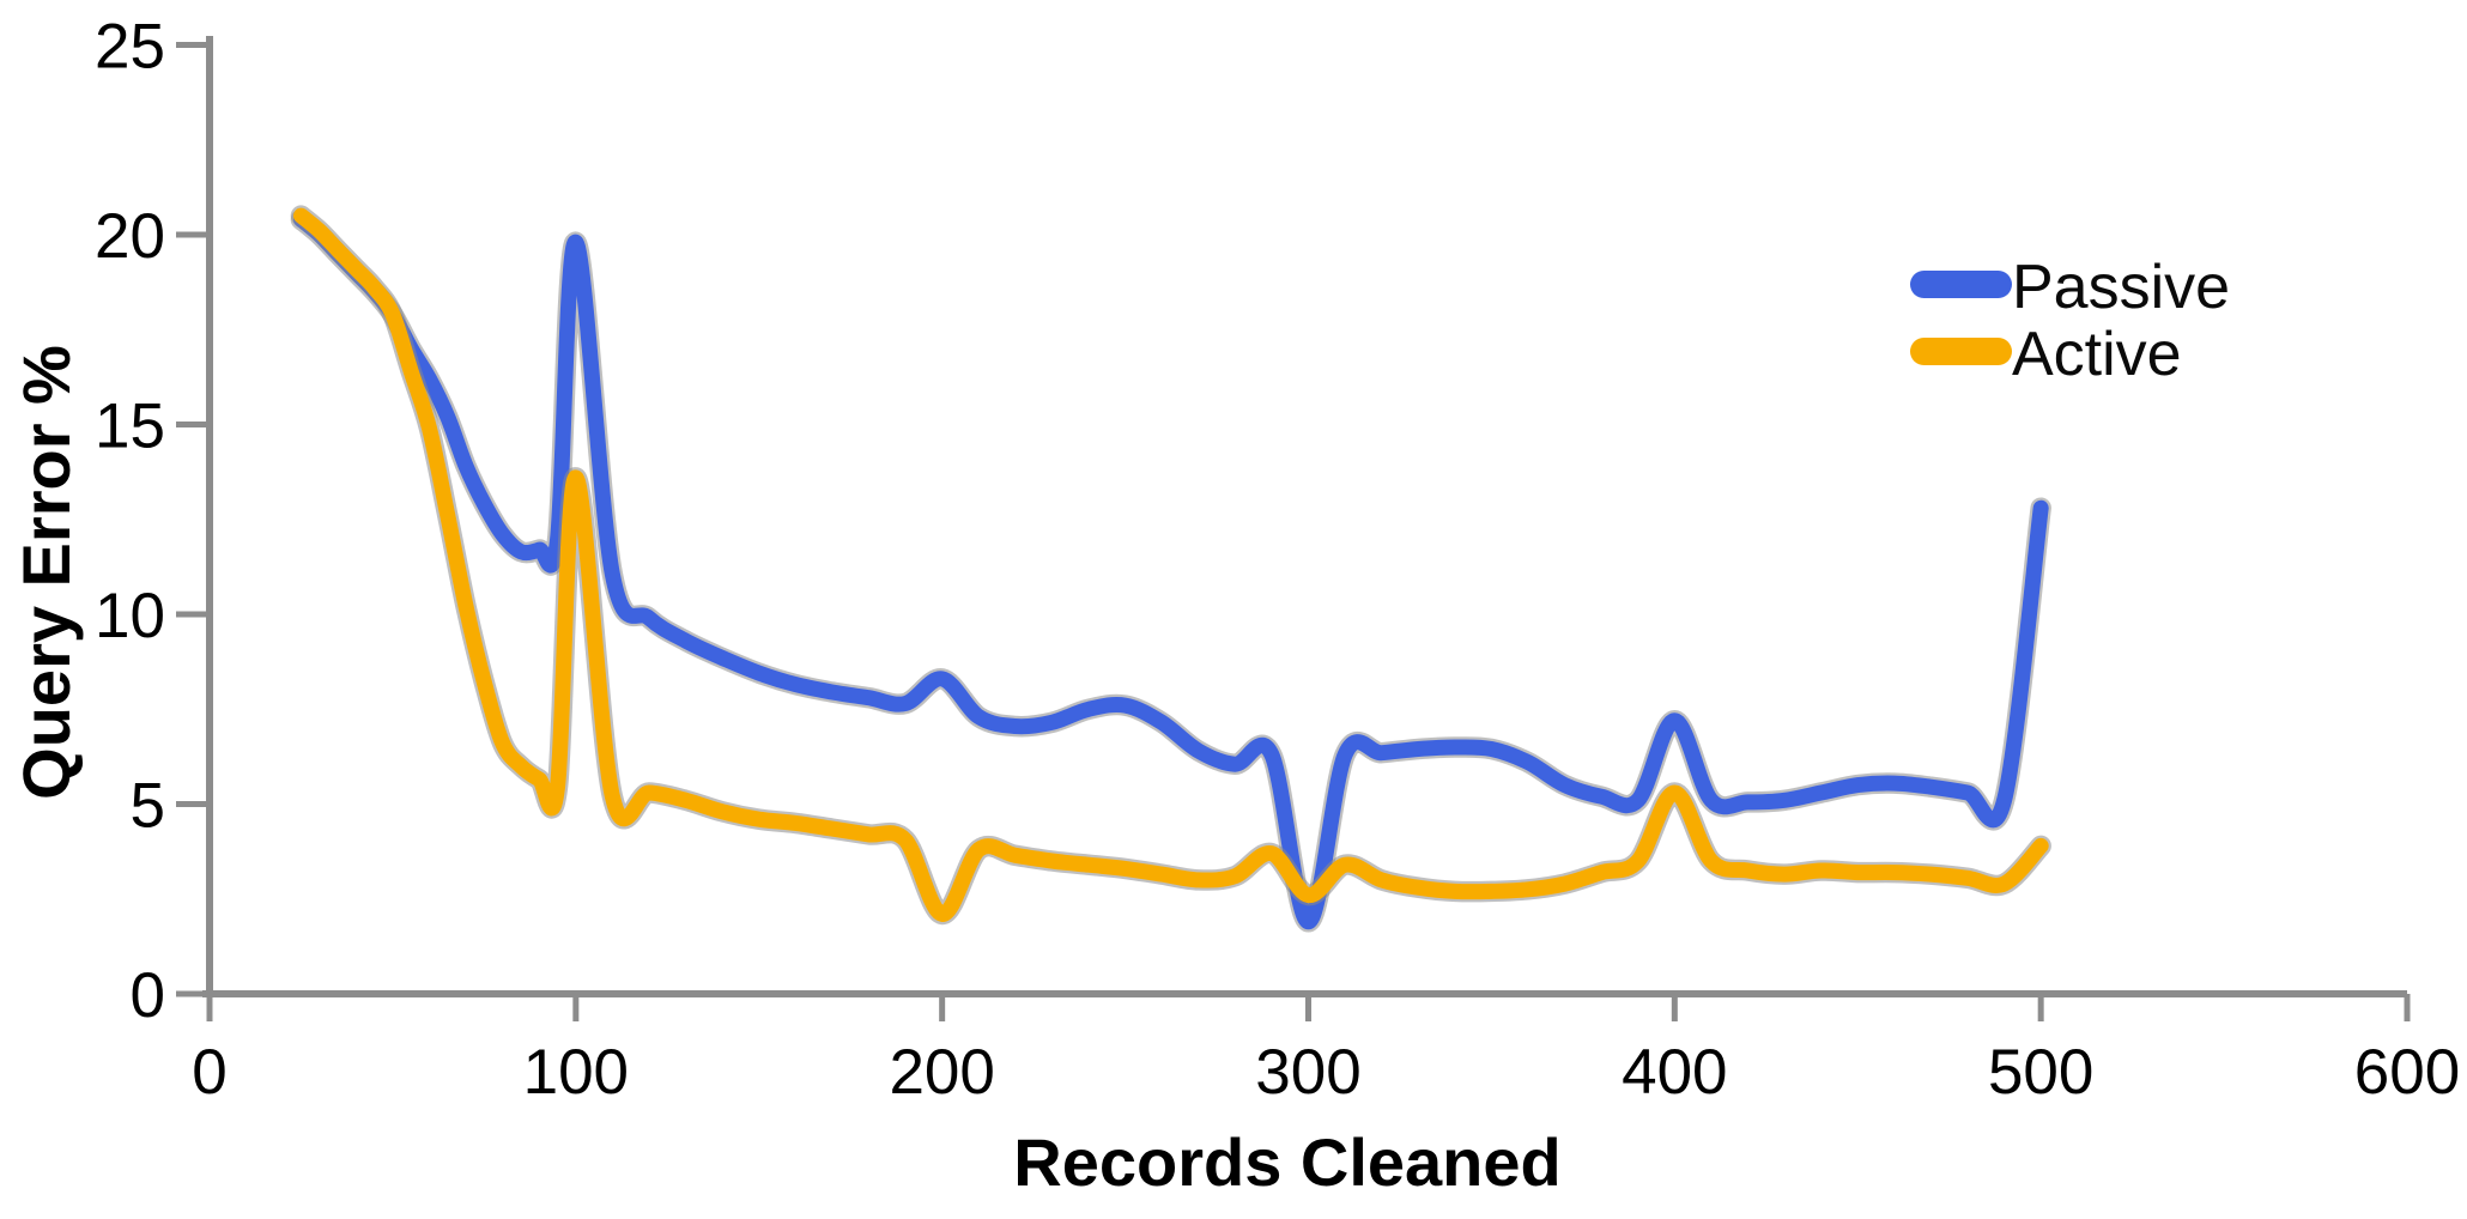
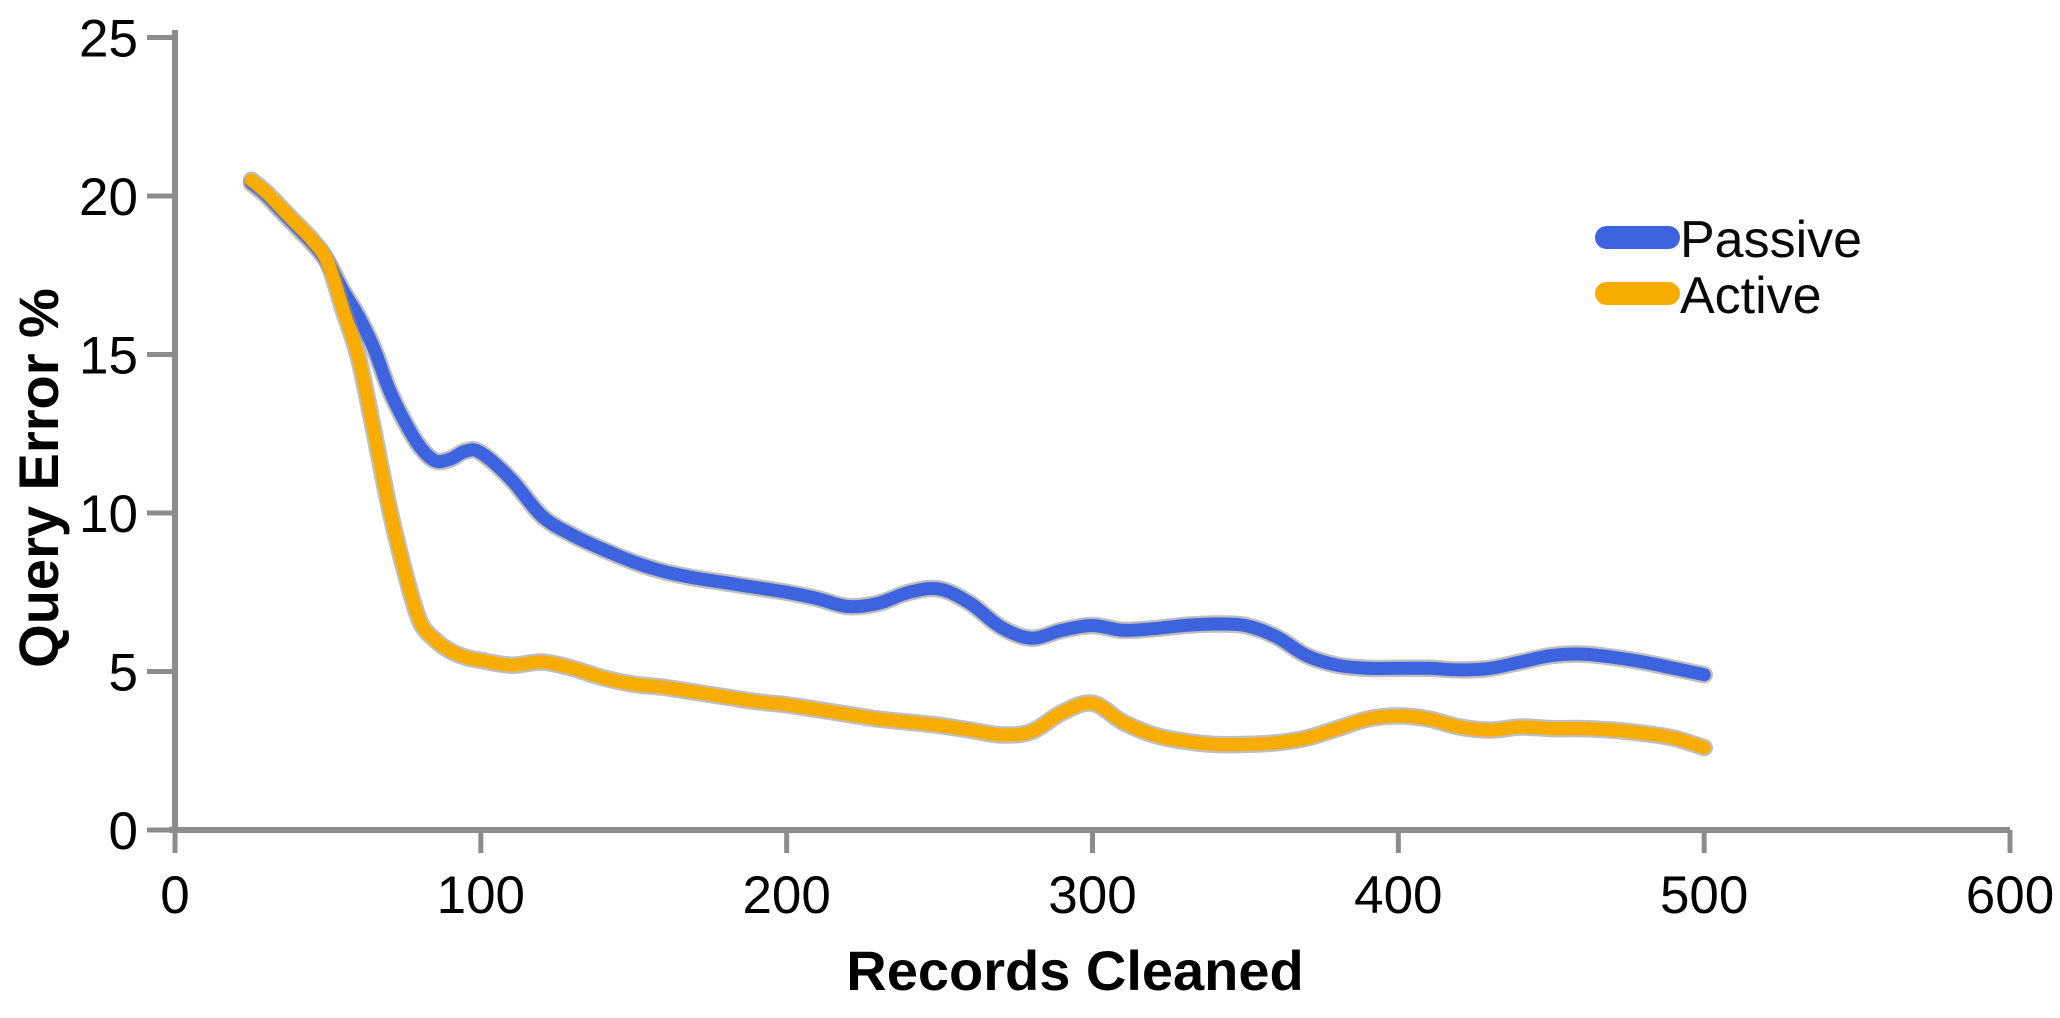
Passive/100: 19.8 -> 11.9
Active/100: 13.6 -> 5.3
Passive/200: 8.3 -> 7.5
Active/200: 2.1 -> 4.0
Passive/300: 1.9 -> 6.5
Active/300: 2.6 -> 4.0
Passive/400: 7.2 -> 5.1
Active/400: 5.3 -> 3.6
Passive/500: 12.8 -> 4.9
Active/500: 3.9 -> 2.6
